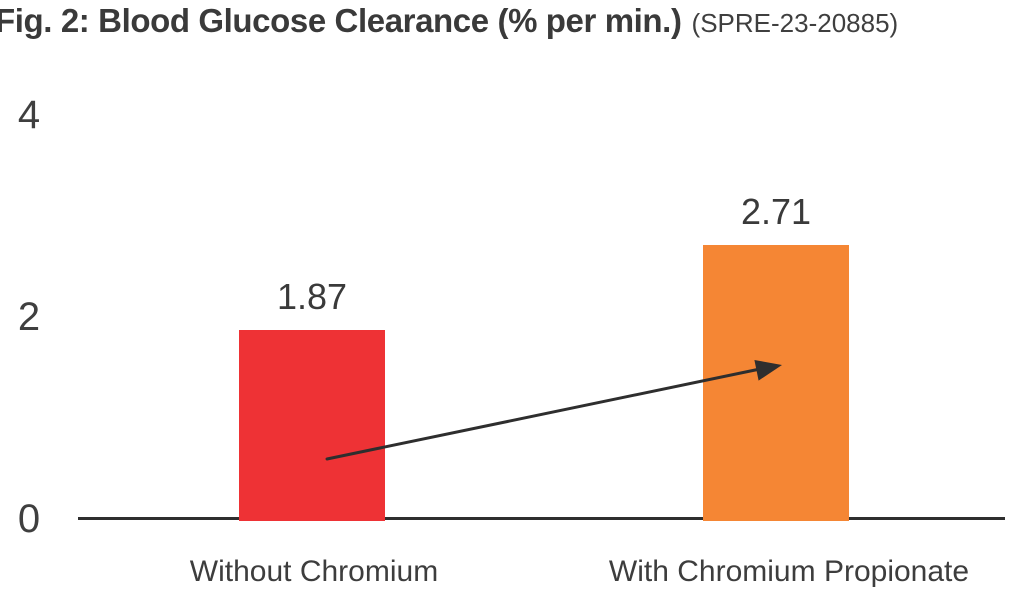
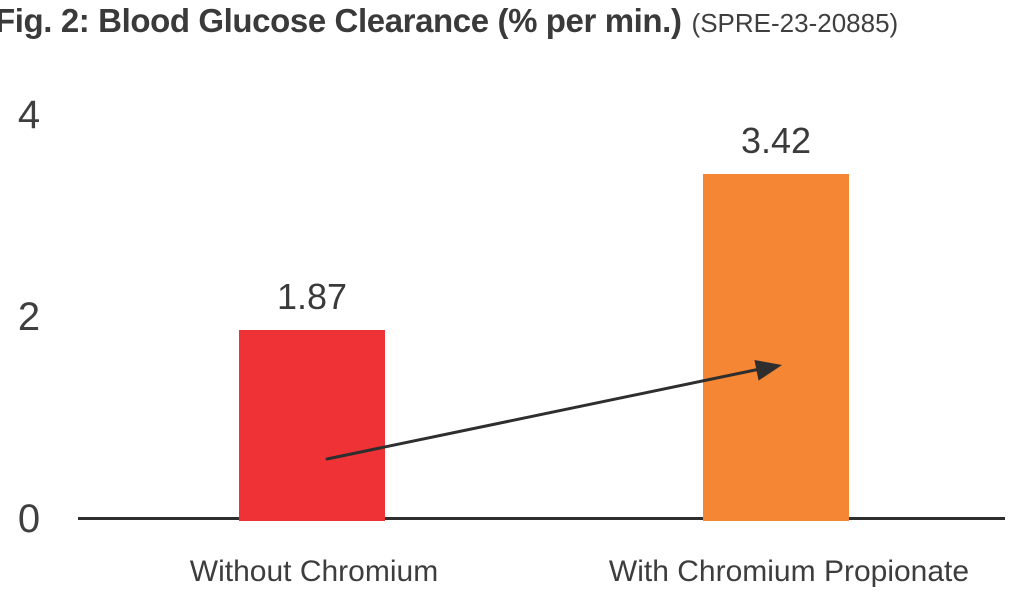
With Chromium Propionate: 2.71 -> 3.42
